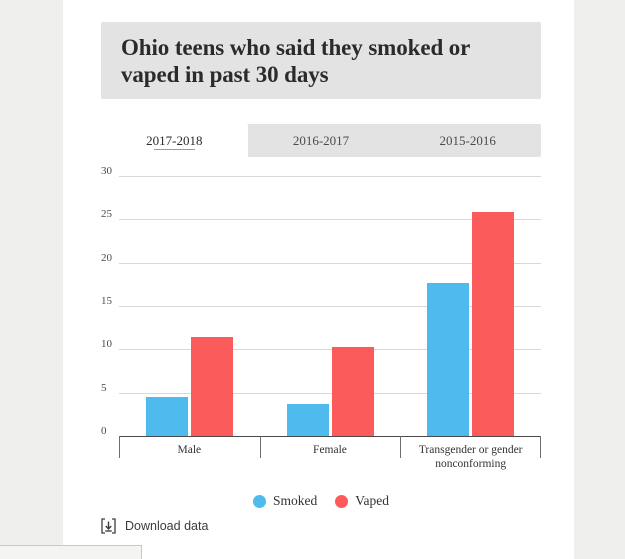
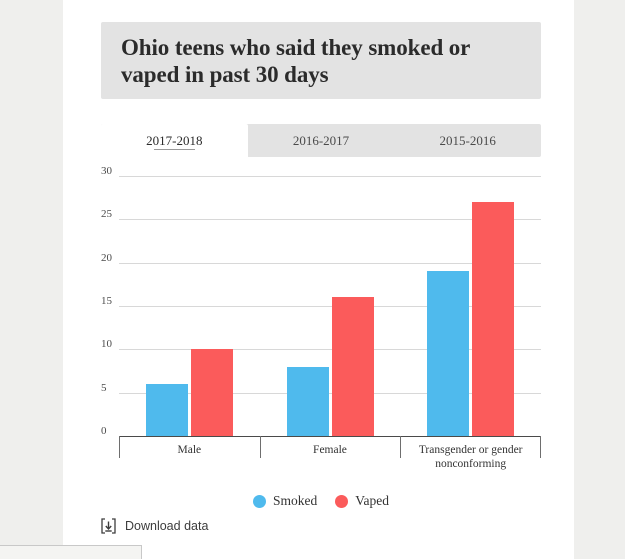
Smoked/Male: 4 -> 6
Vaped/Male: 11 -> 10
Smoked/Female: 4 -> 8
Vaped/Female: 10 -> 16
Smoked/Transgender or gender nonconforming: 18 -> 19
Vaped/Transgender or gender nonconforming: 26 -> 27
